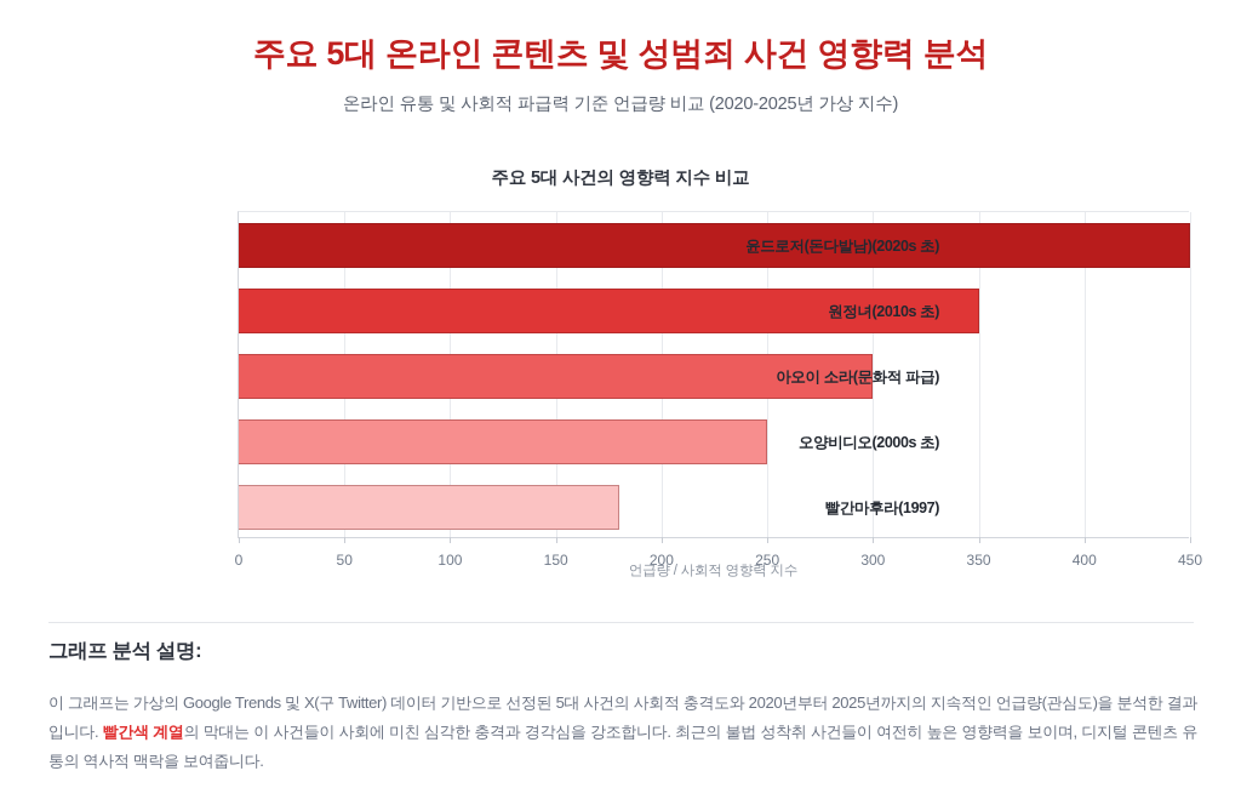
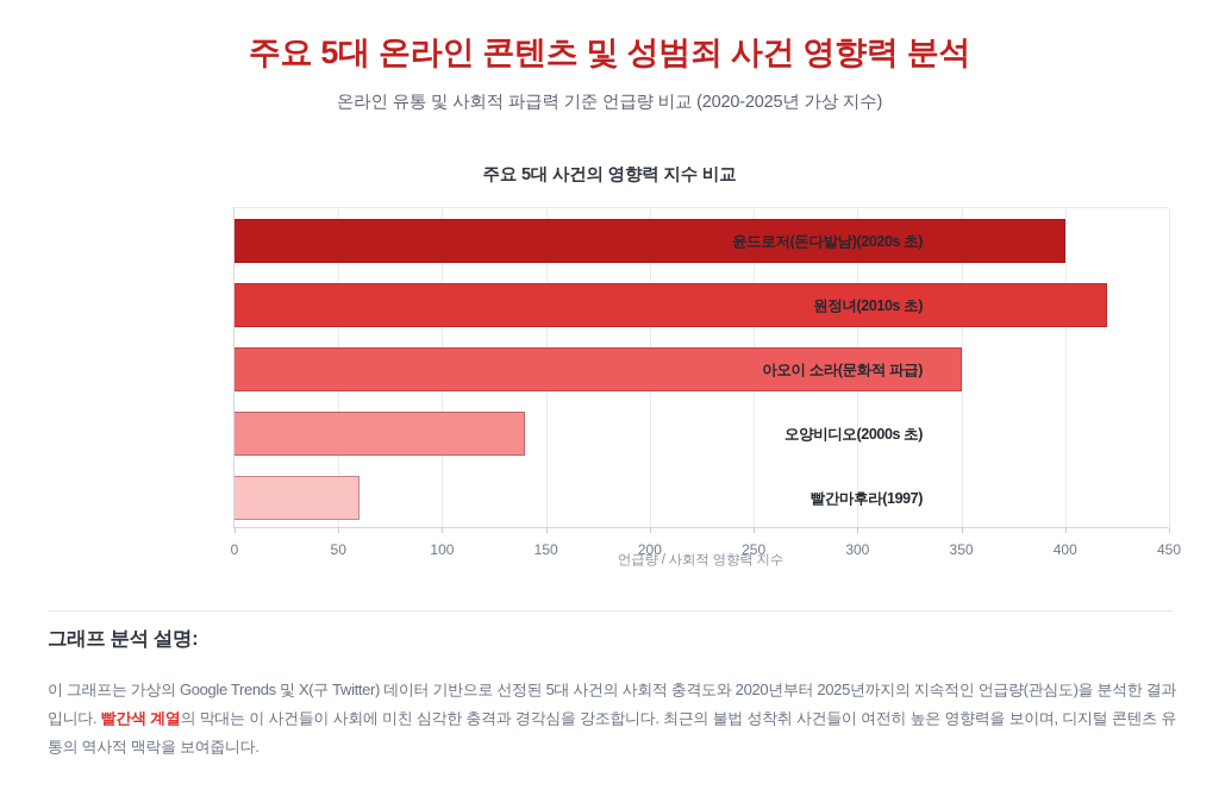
윤드로저(돈다발남)(2020s 초): 450 -> 400
원정녀(2010s 초): 350 -> 420
아오이 소라(문화적 파급): 300 -> 350
오양비디오(2000s 초): 250 -> 140
빨간마후라(1997): 180 -> 60
